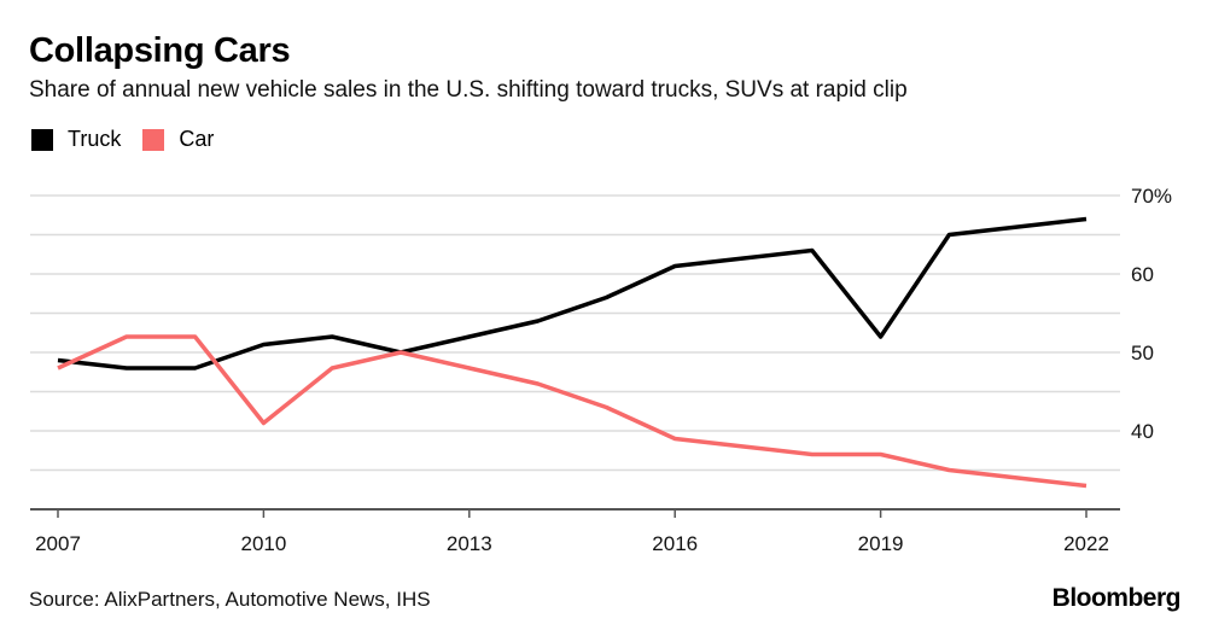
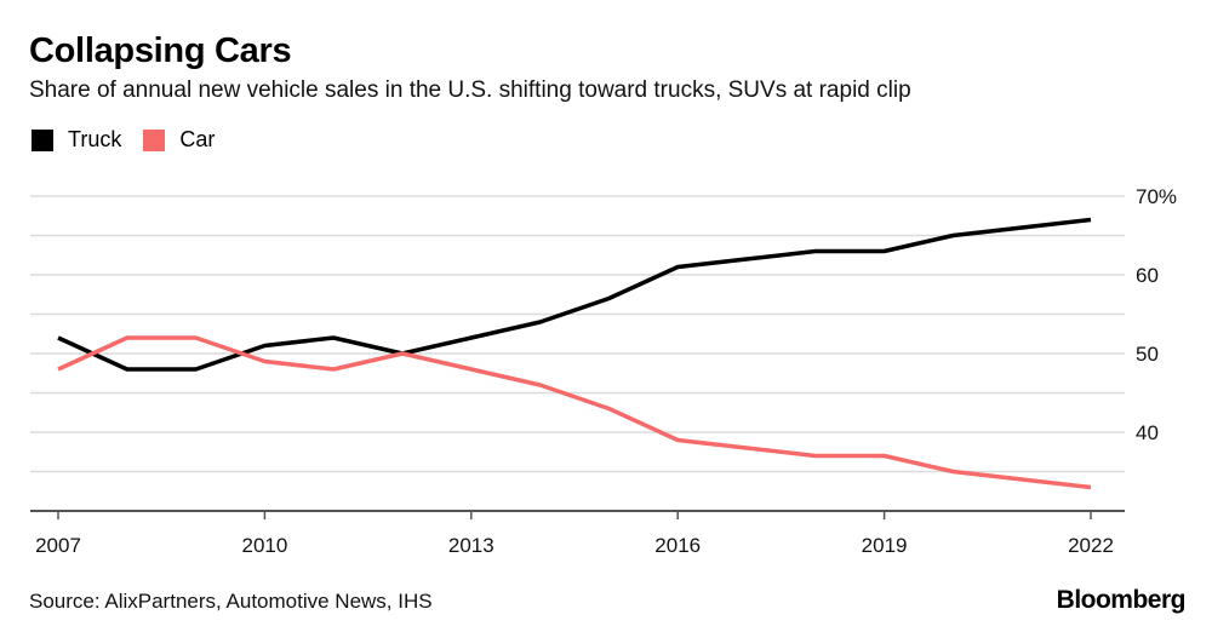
Truck/2007: 49% -> 52%
Car/2010: 41% -> 49%
Truck/2019: 52% -> 63%
